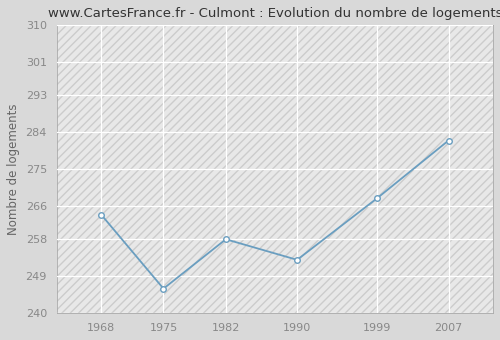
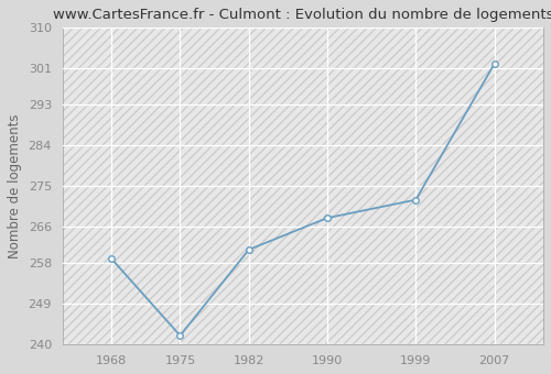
1968: 264 -> 259
1975: 246 -> 242
1982: 258 -> 261
1990: 253 -> 268
1999: 268 -> 272
2007: 282 -> 302
